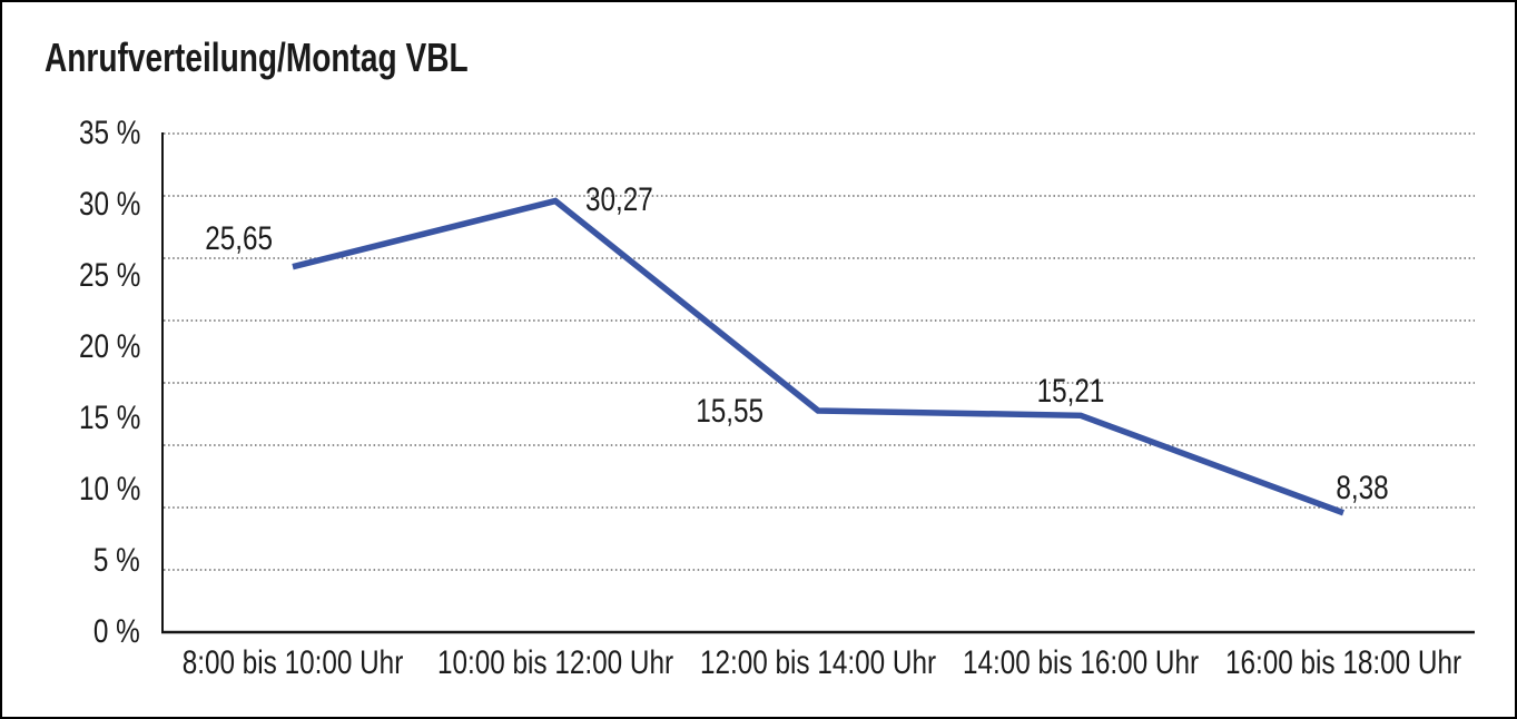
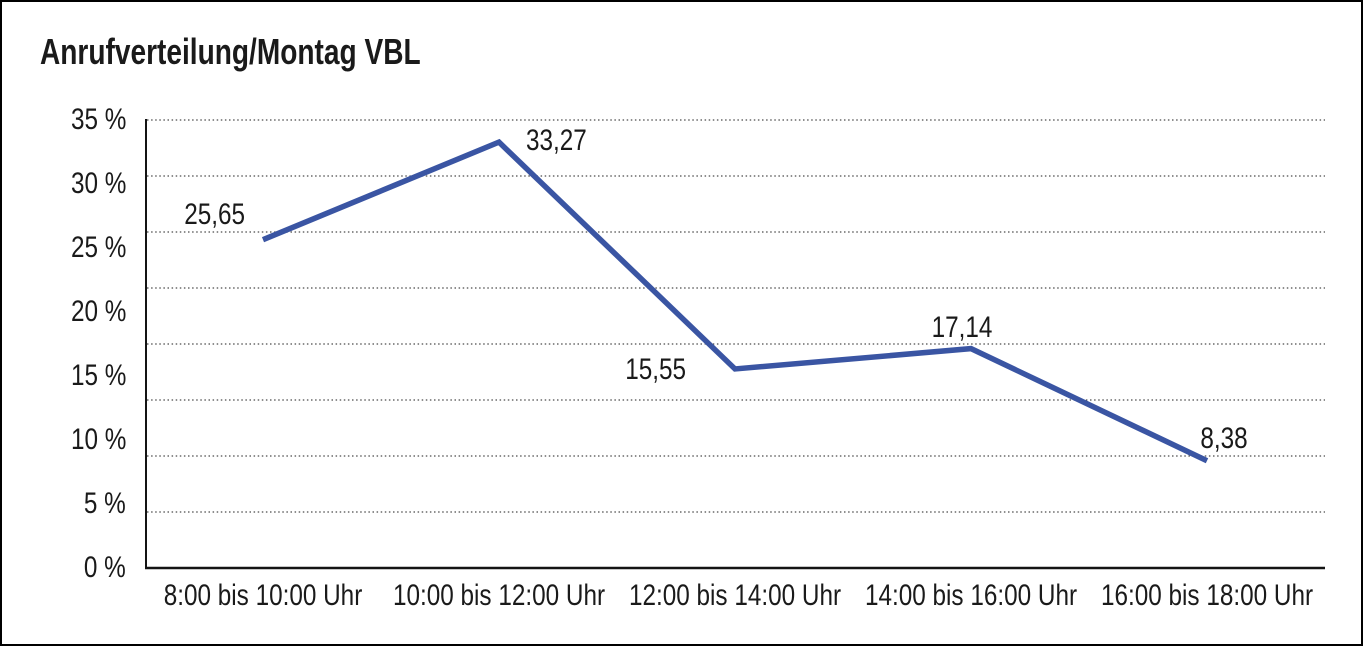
10:00 bis 12:00 Uhr: 30,27 -> 33,27
14:00 bis 16:00 Uhr: 15,21 -> 17,14
